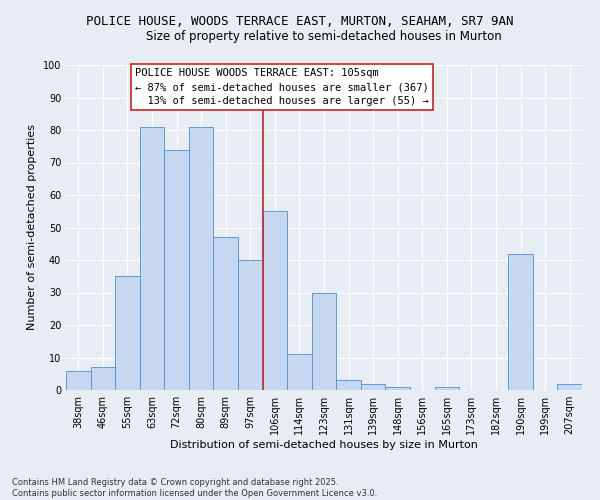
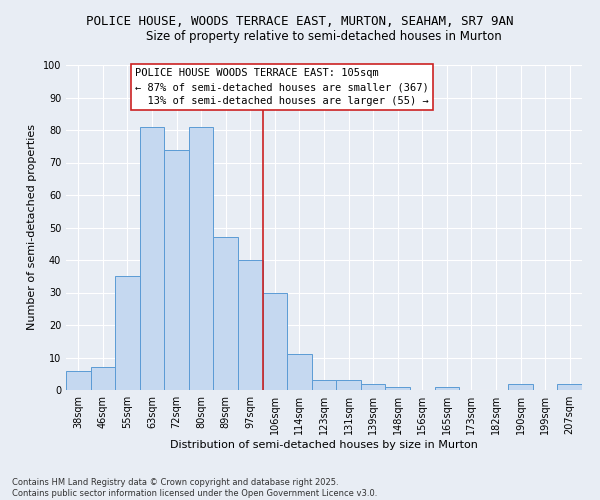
106sqm: 55 -> 30
123sqm: 30 -> 3
190sqm: 42 -> 2
